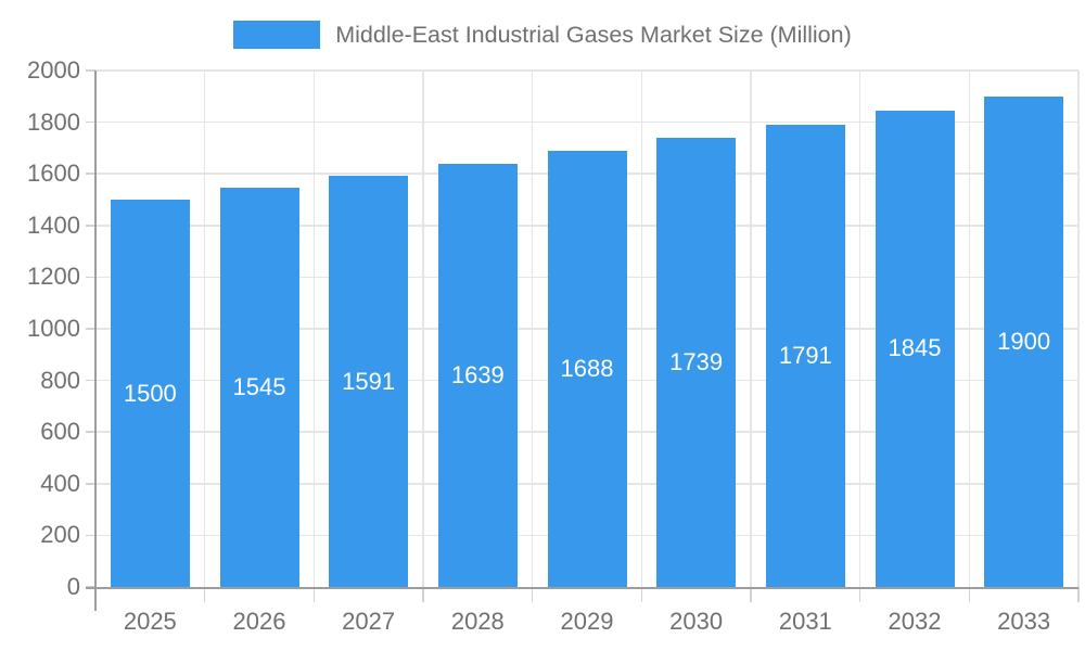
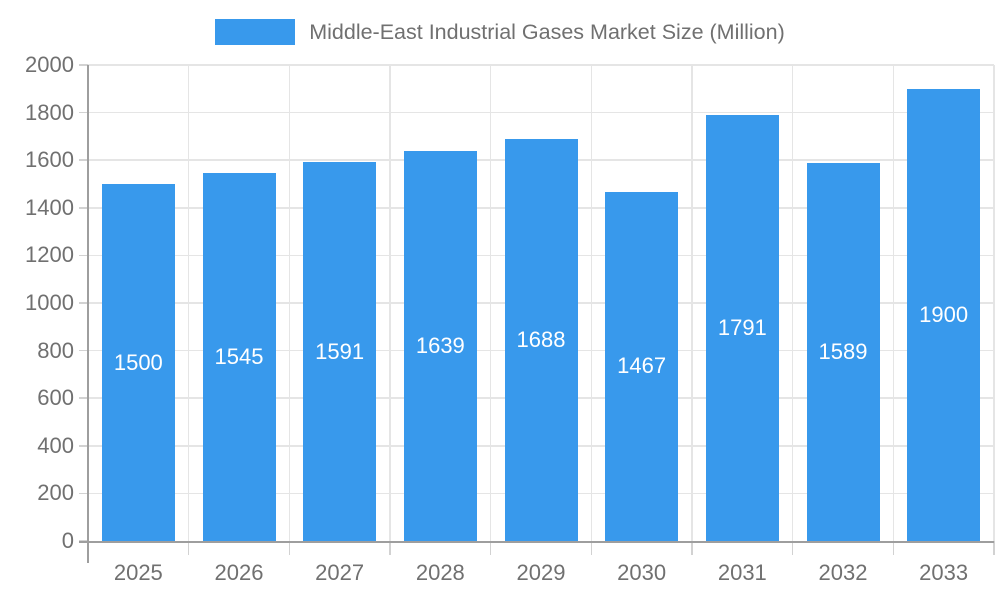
2030: 1739 -> 1467
2032: 1845 -> 1589
